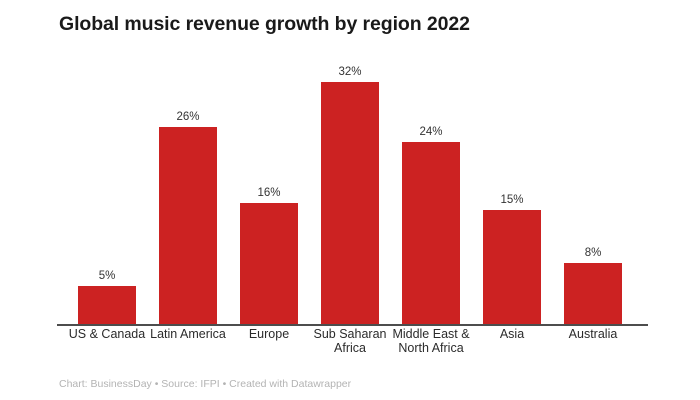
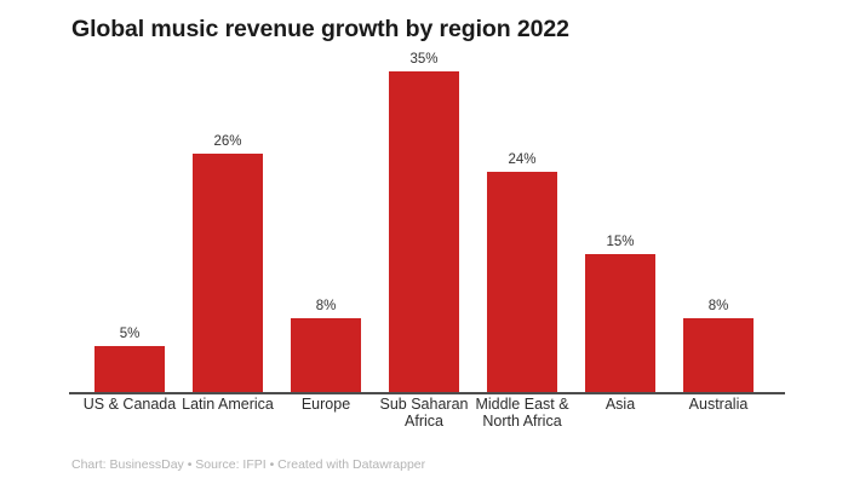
Europe: 16% -> 8%
Sub Saharan Africa: 32% -> 35%
